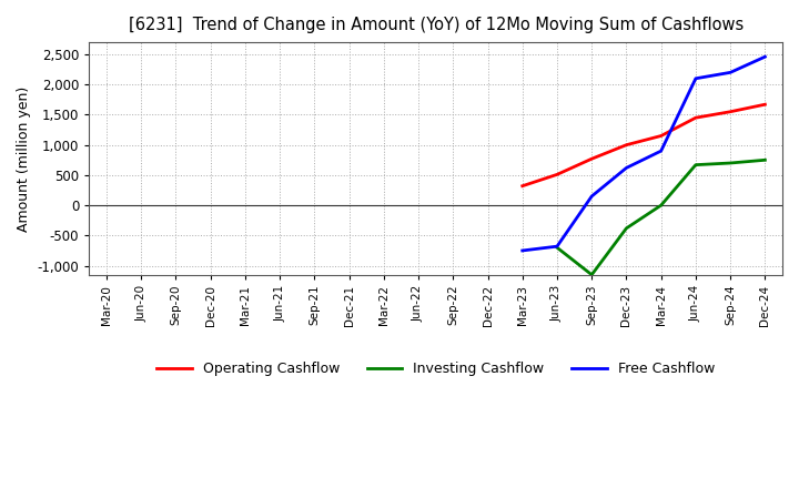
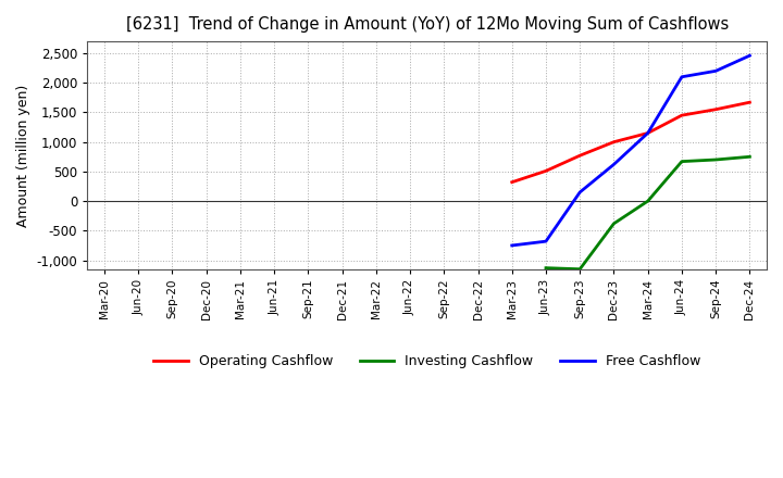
Investing Cashflow/Jun-23: -700 -> -1,130
Free Cashflow/Mar-24: 900 -> 1,150
